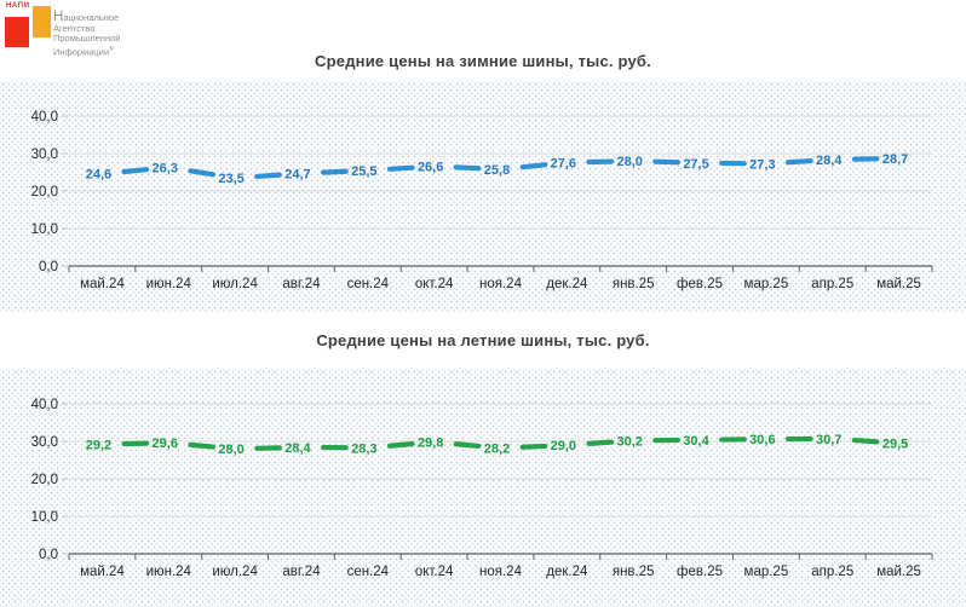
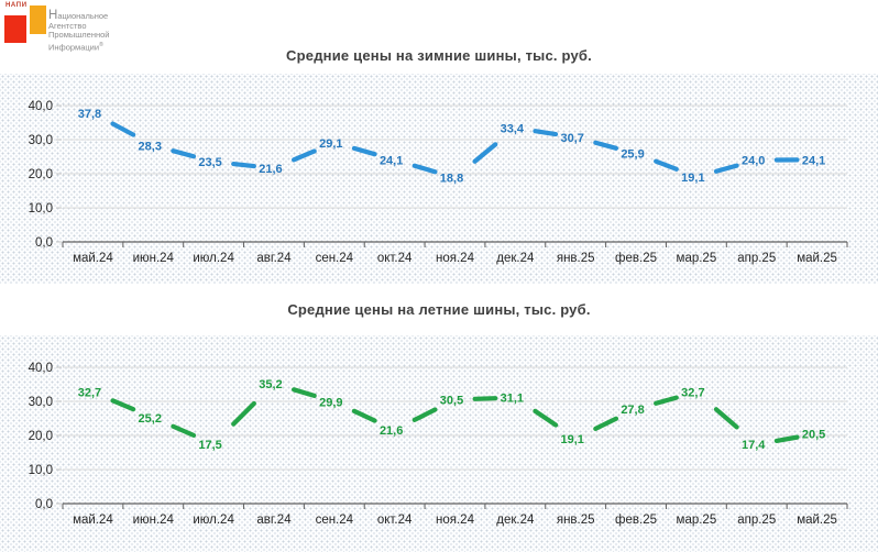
Средние цены на зимние шины, тыс. руб./май.24: 24,6 -> 37,8
Средние цены на зимние шины, тыс. руб./июн.24: 26,3 -> 28,3
Средние цены на зимние шины, тыс. руб./авг.24: 24,7 -> 21,6
Средние цены на зимние шины, тыс. руб./сен.24: 25,5 -> 29,1
Средние цены на зимние шины, тыс. руб./окт.24: 26,6 -> 24,1
Средние цены на зимние шины, тыс. руб./ноя.24: 25,8 -> 18,8
Средние цены на зимние шины, тыс. руб./дек.24: 27,6 -> 33,4
Средние цены на зимние шины, тыс. руб./янв.25: 28,0 -> 30,7
Средние цены на зимние шины, тыс. руб./фев.25: 27,5 -> 25,9
Средние цены на зимние шины, тыс. руб./мар.25: 27,3 -> 19,1
Средние цены на зимние шины, тыс. руб./апр.25: 28,4 -> 24,0
Средние цены на зимние шины, тыс. руб./май.25: 28,7 -> 24,1
Средние цены на летние шины, тыс. руб./май.24: 29,2 -> 32,7
Средние цены на летние шины, тыс. руб./июн.24: 29,6 -> 25,2
Средние цены на летние шины, тыс. руб./июл.24: 28,0 -> 17,5
Средние цены на летние шины, тыс. руб./авг.24: 28,4 -> 35,2
Средние цены на летние шины, тыс. руб./сен.24: 28,3 -> 29,9
Средние цены на летние шины, тыс. руб./окт.24: 29,8 -> 21,6
Средние цены на летние шины, тыс. руб./ноя.24: 28,2 -> 30,5
Средние цены на летние шины, тыс. руб./дек.24: 29,0 -> 31,1
Средние цены на летние шины, тыс. руб./янв.25: 30,2 -> 19,1
Средние цены на летние шины, тыс. руб./фев.25: 30,4 -> 27,8
Средние цены на летние шины, тыс. руб./мар.25: 30,6 -> 32,7
Средние цены на летние шины, тыс. руб./апр.25: 30,7 -> 17,4
Средние цены на летние шины, тыс. руб./май.25: 29,5 -> 20,5
